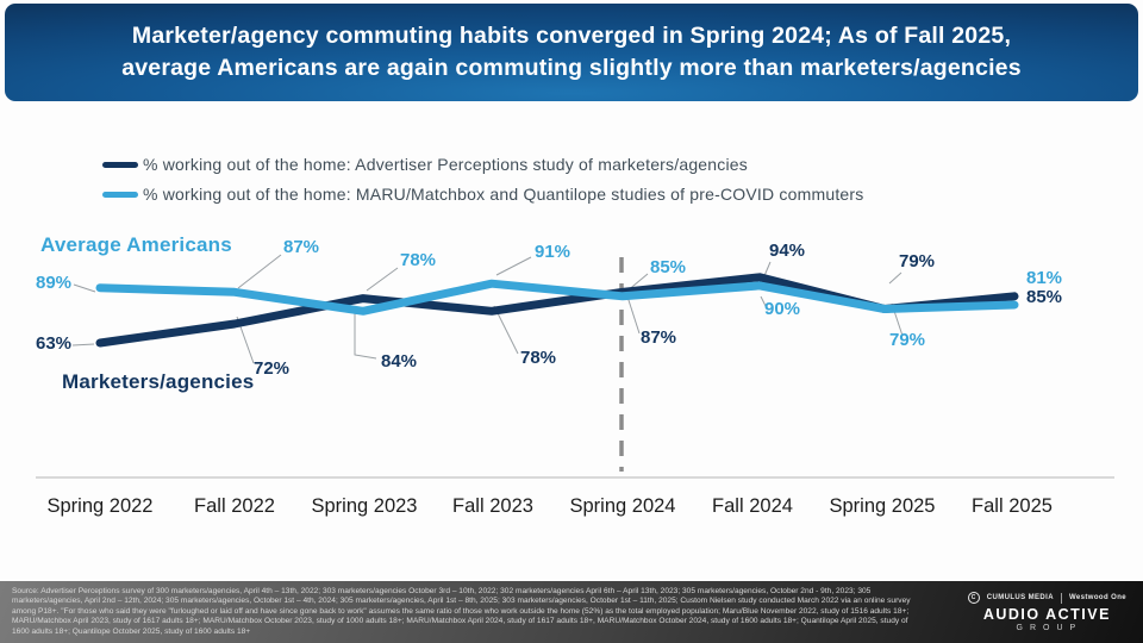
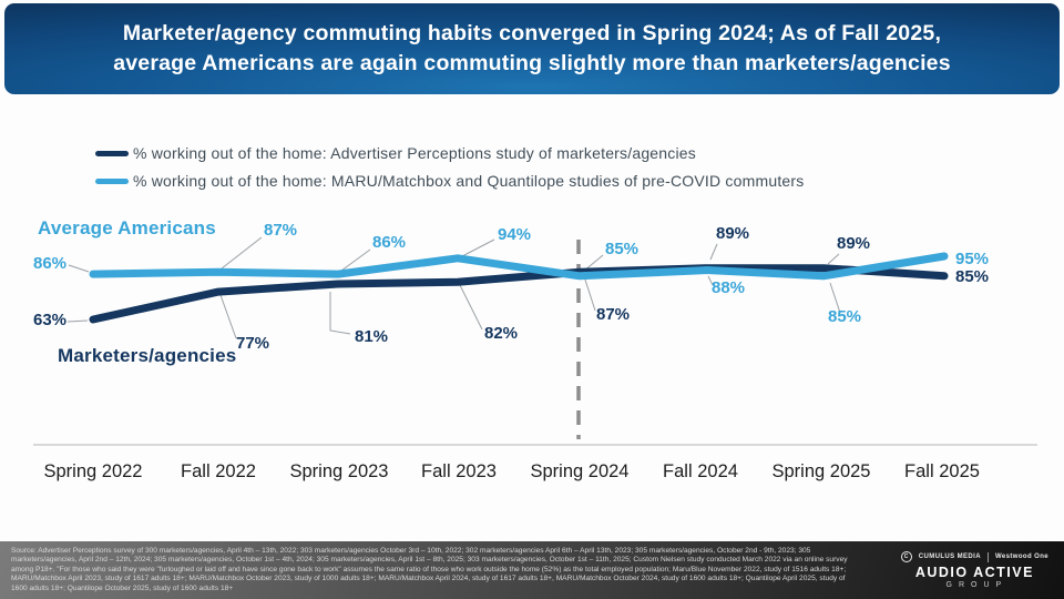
Average Americans/Spring 2022: 89% -> 86%
Marketers/agencies/Fall 2022: 72% -> 77%
Marketers/agencies/Spring 2023: 84% -> 81%
Average Americans/Spring 2023: 78% -> 86%
Marketers/agencies/Fall 2023: 78% -> 82%
Average Americans/Fall 2023: 91% -> 94%
Marketers/agencies/Fall 2024: 94% -> 89%
Average Americans/Fall 2024: 90% -> 88%
Marketers/agencies/Spring 2025: 79% -> 89%
Average Americans/Spring 2025: 79% -> 85%
Average Americans/Fall 2025: 81% -> 95%
